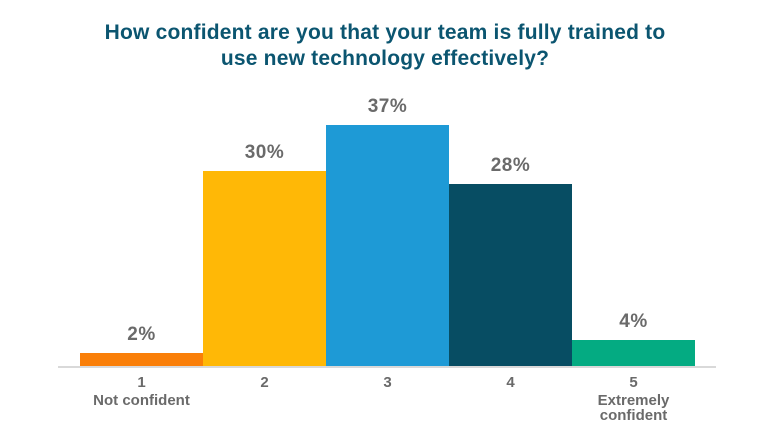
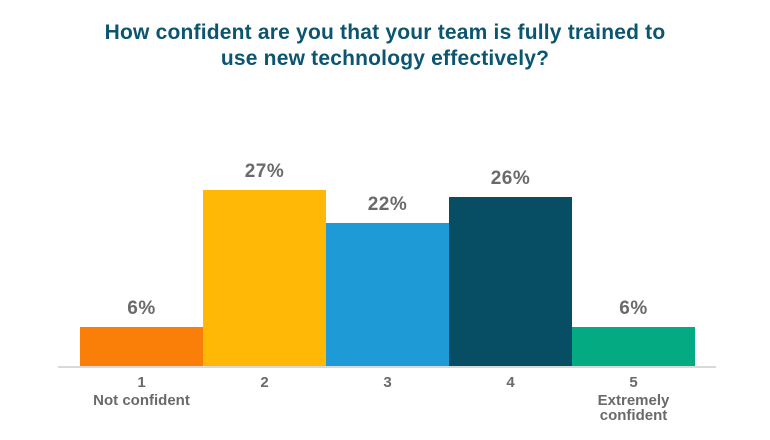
1: 2% -> 6%
2: 30% -> 27%
3: 37% -> 22%
4: 28% -> 26%
5: 4% -> 6%
